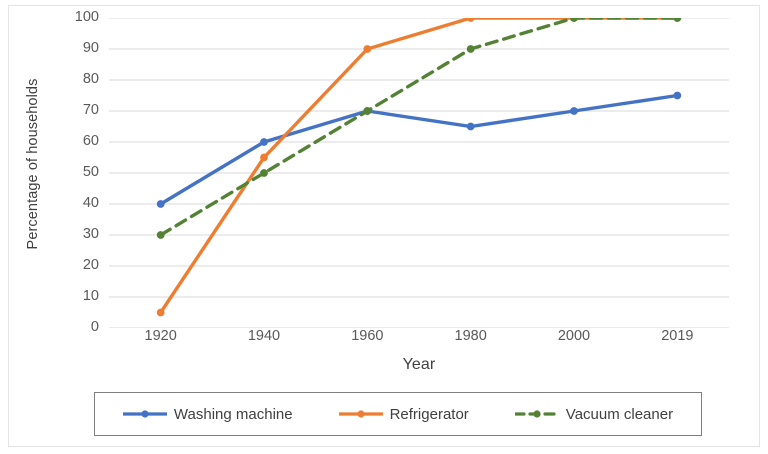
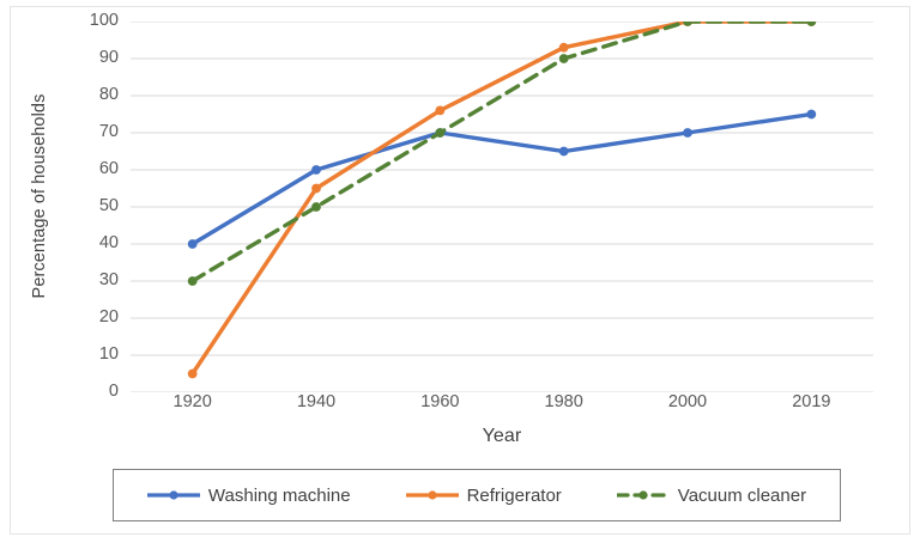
Refrigerator/1960: 90 -> 76
Refrigerator/1980: 100 -> 93
